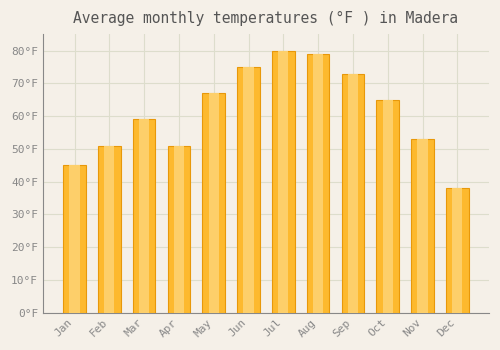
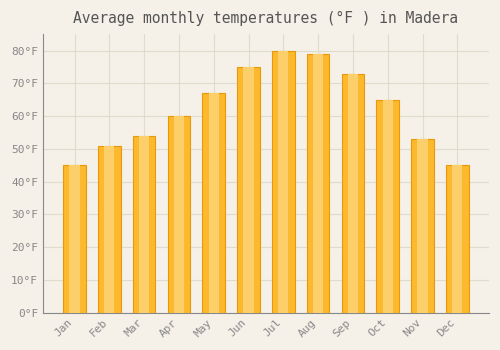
Mar: 59°F -> 54°F
Apr: 51°F -> 60°F
Dec: 38°F -> 45°F
